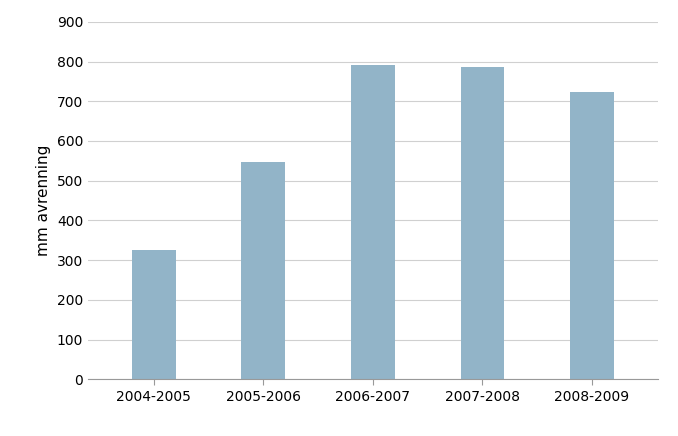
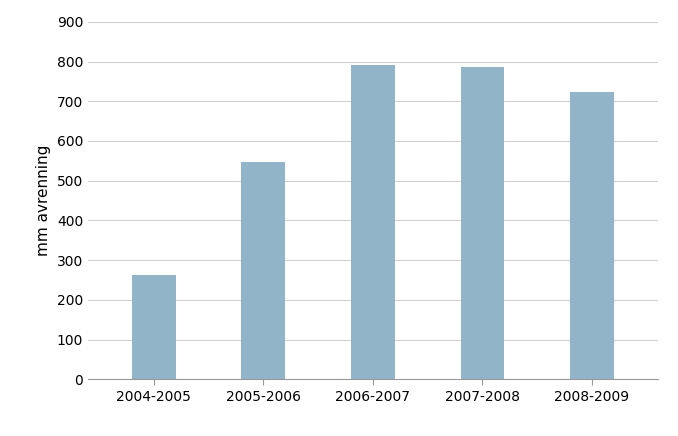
2004-2005: 325 -> 262
